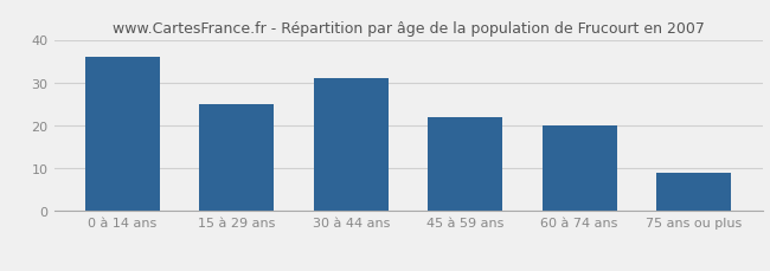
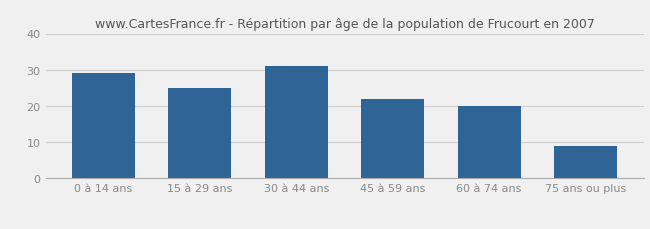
0 à 14 ans: 36 -> 29
